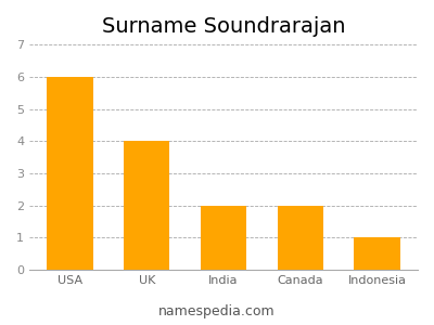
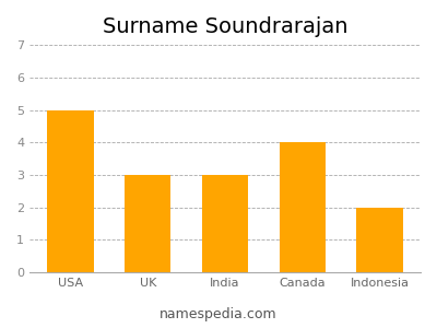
USA: 6 -> 5
UK: 4 -> 3
India: 2 -> 3
Canada: 2 -> 4
Indonesia: 1 -> 2
